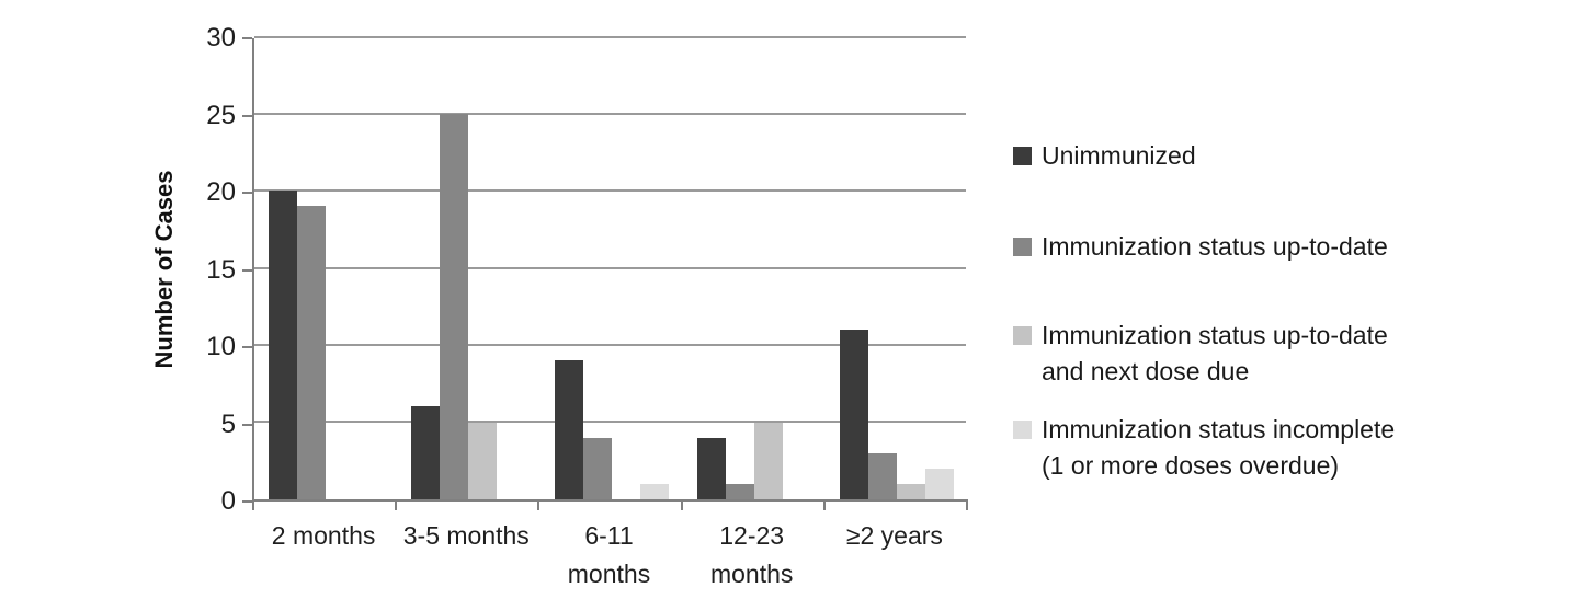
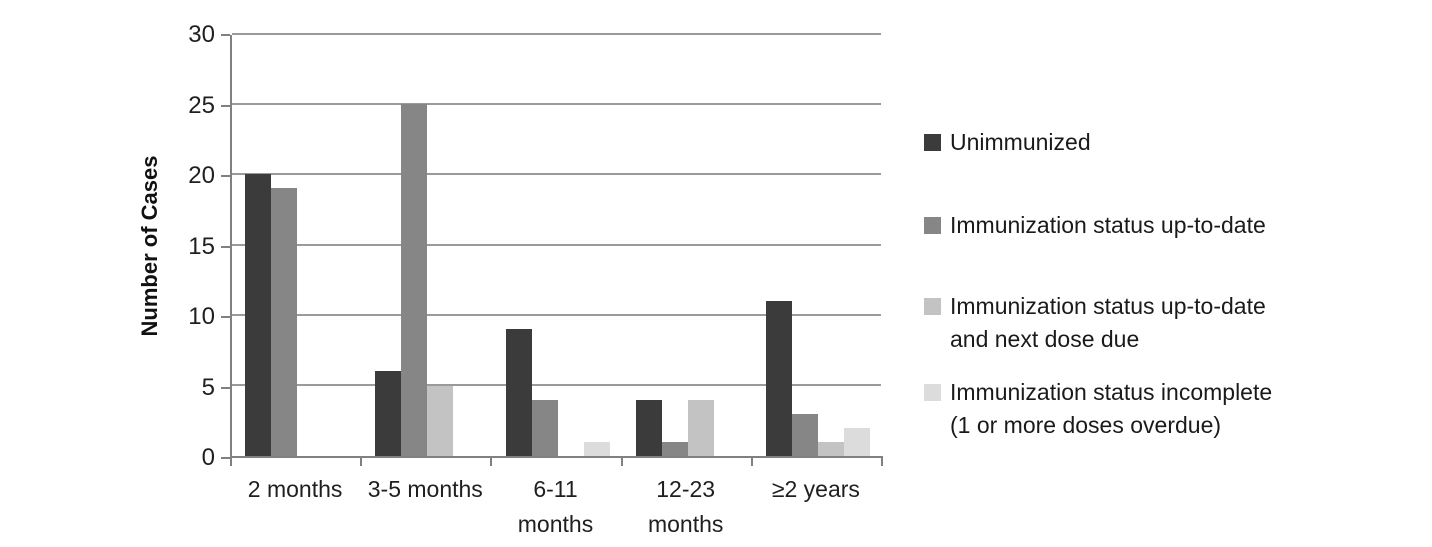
Immunization status up-to-date and next dose due/12-23 months: 5 -> 4
